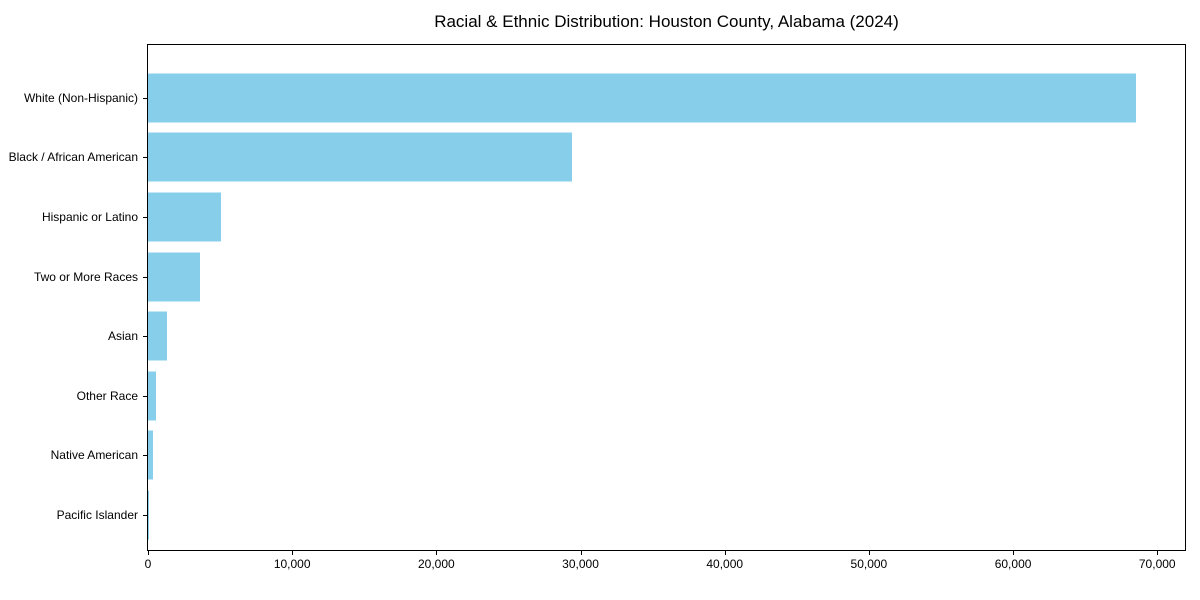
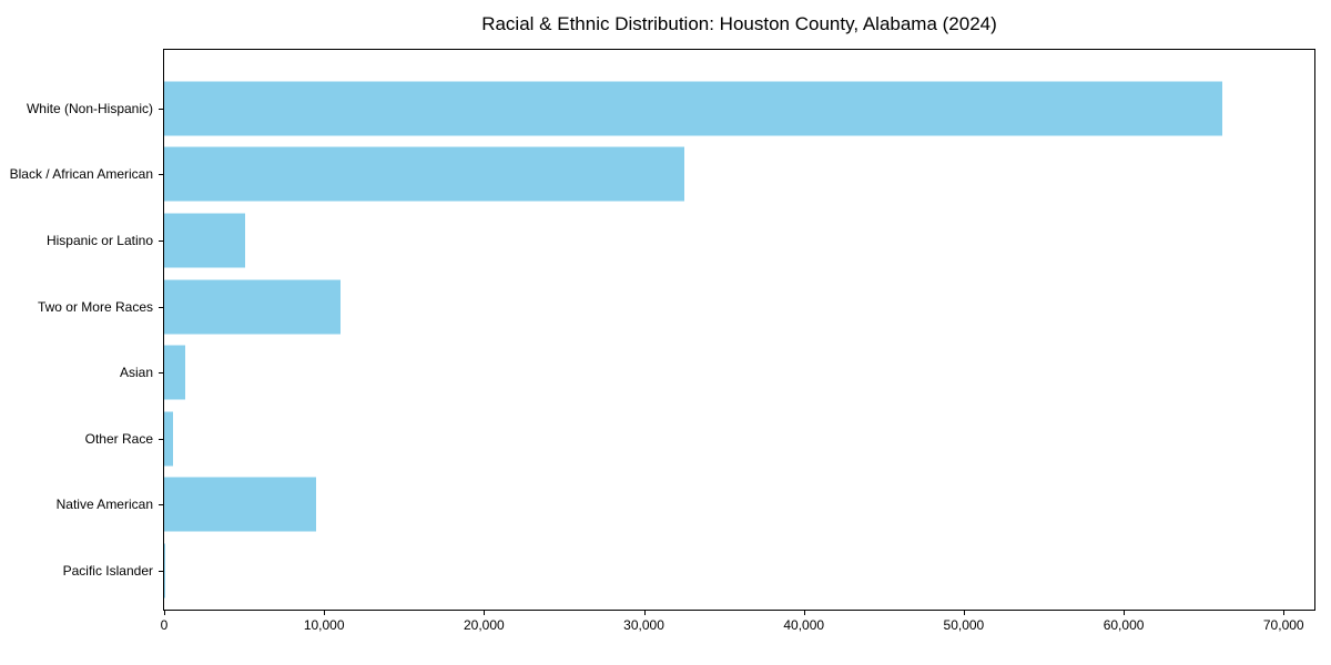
White (Non-Hispanic): 68500 -> 66200
Black / African American: 29400 -> 32500
Two or More Races: 3600 -> 11000
Native American: 400 -> 9500
